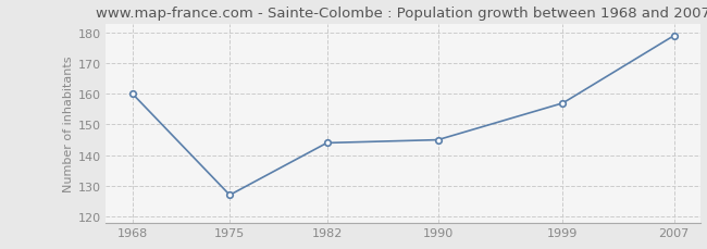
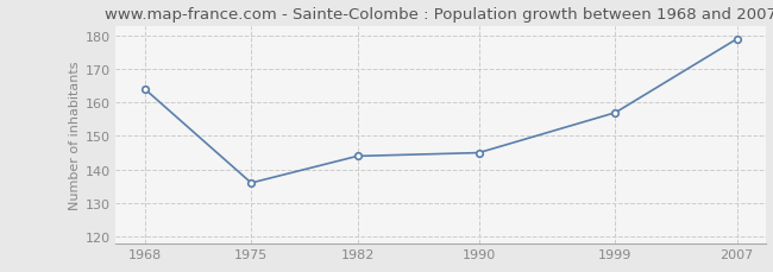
1968: 160 -> 164
1975: 127 -> 136
